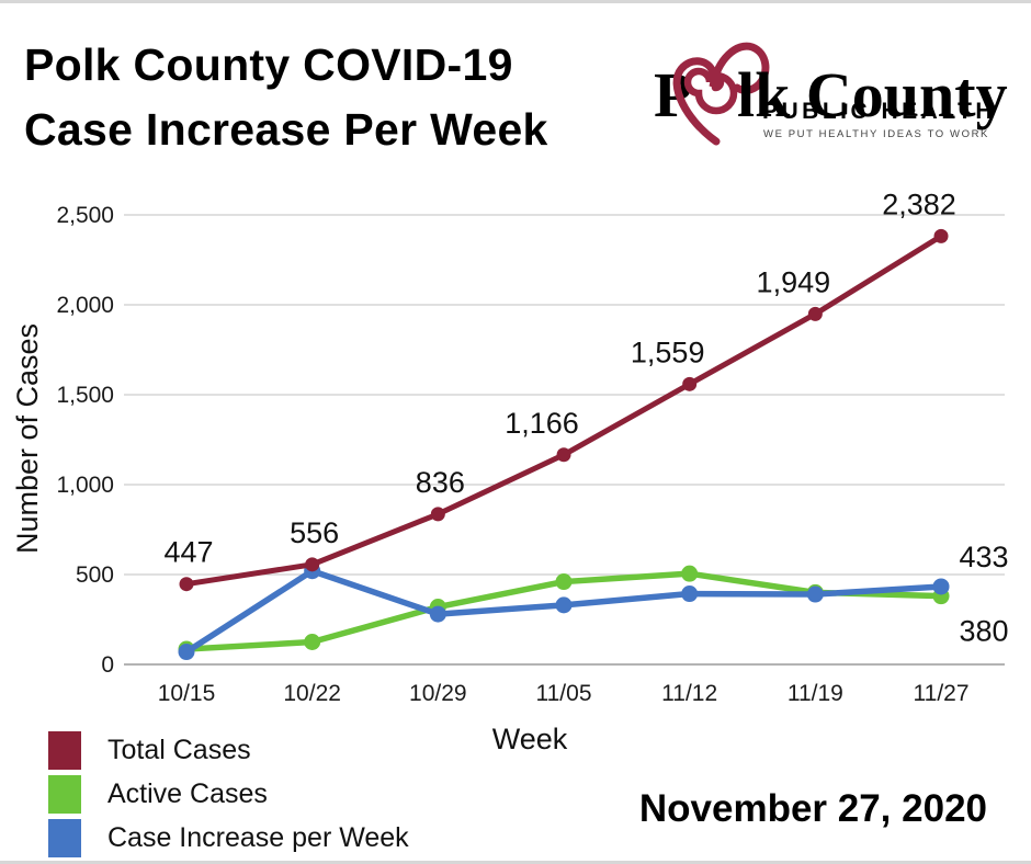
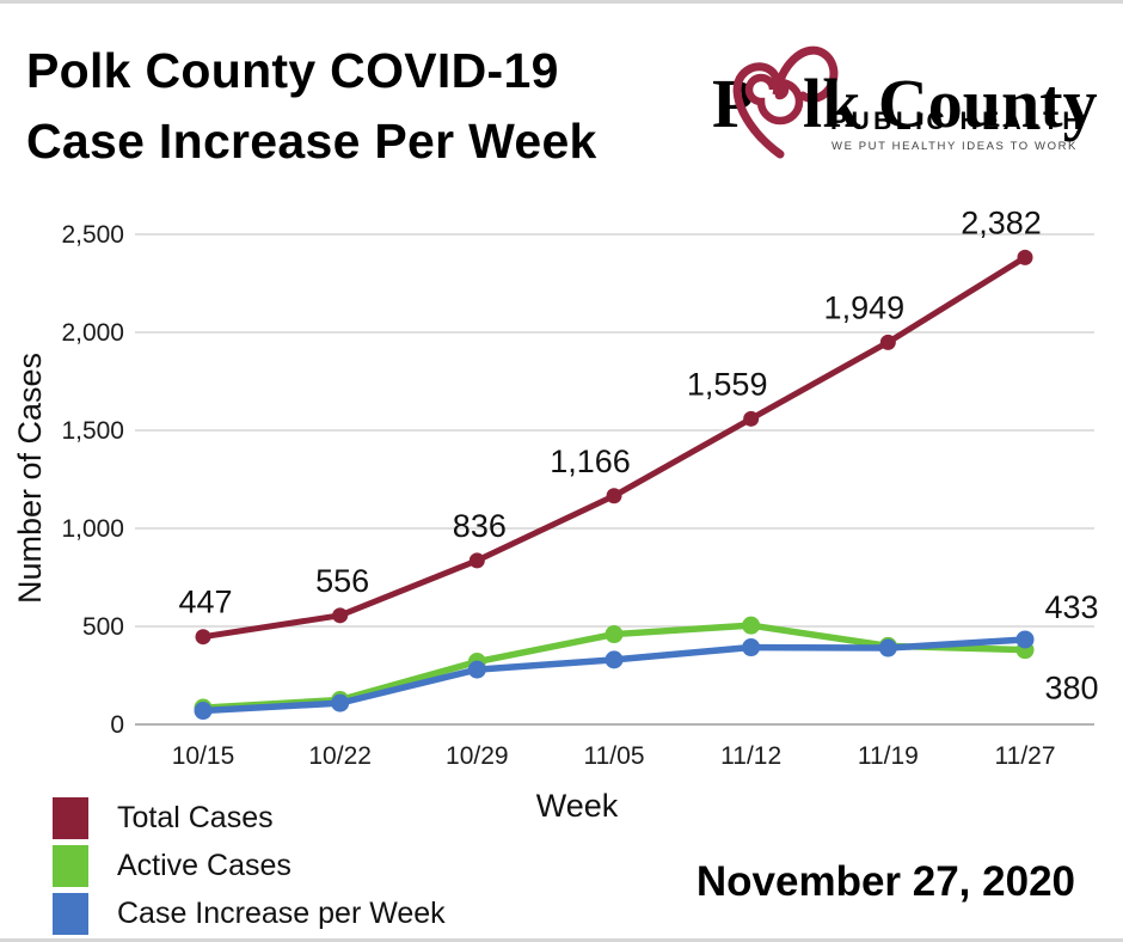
Case Increase per Week/10/22: 520 -> 110
